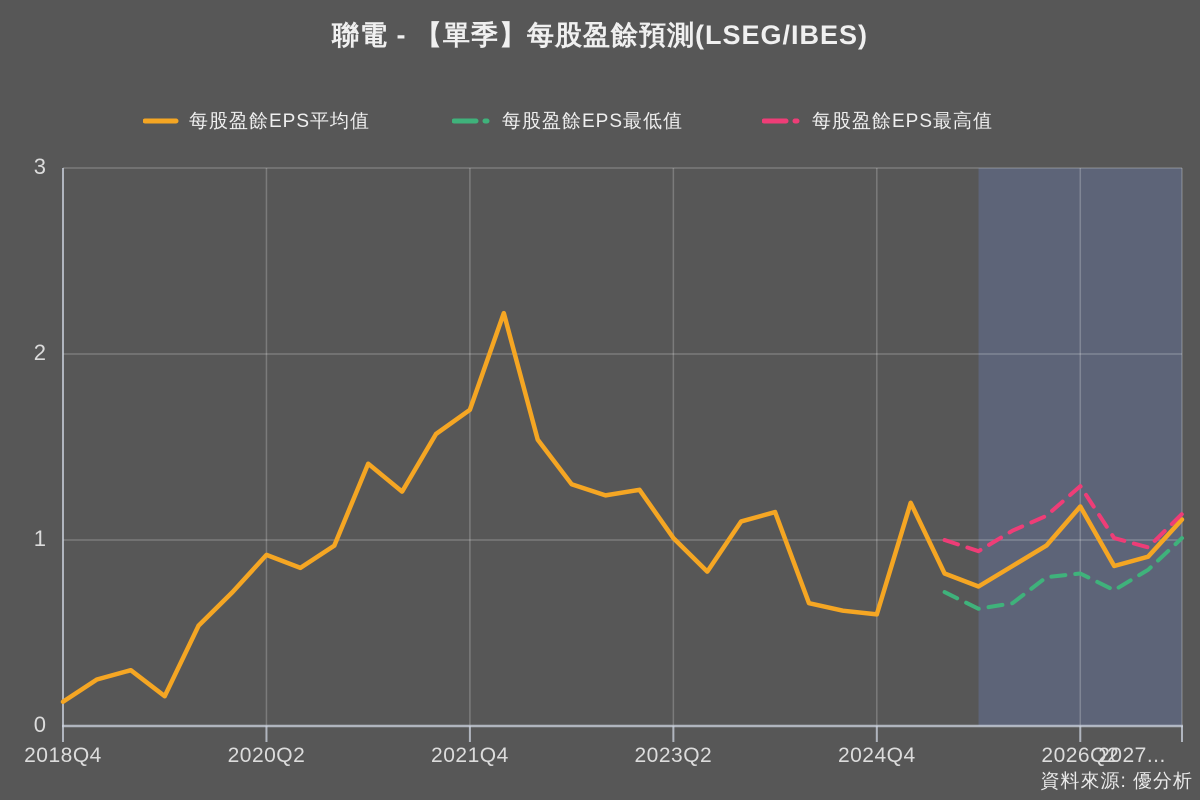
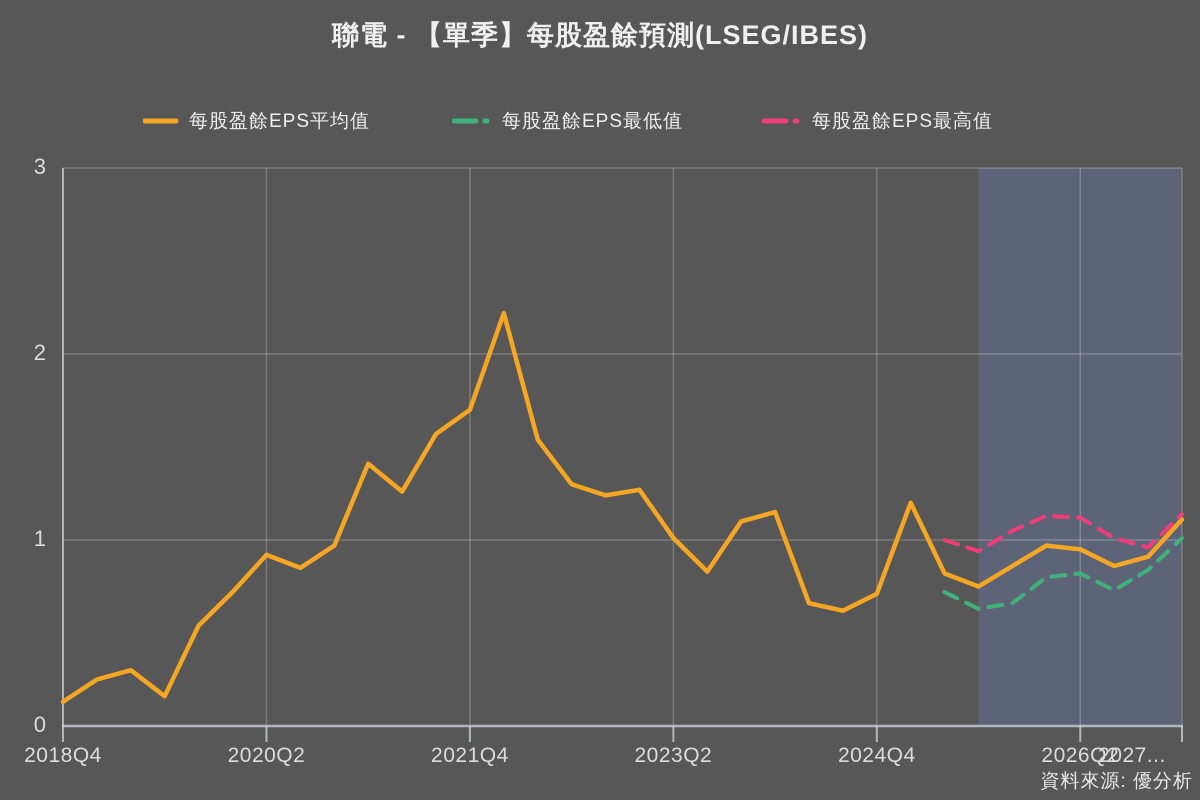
每股盈餘EPS平均值/2024Q4: 0.60 -> 0.71
每股盈餘EPS平均值/2026Q2: 1.18 -> 0.95
每股盈餘EPS最高值/2026Q2: 1.29 -> 1.12
